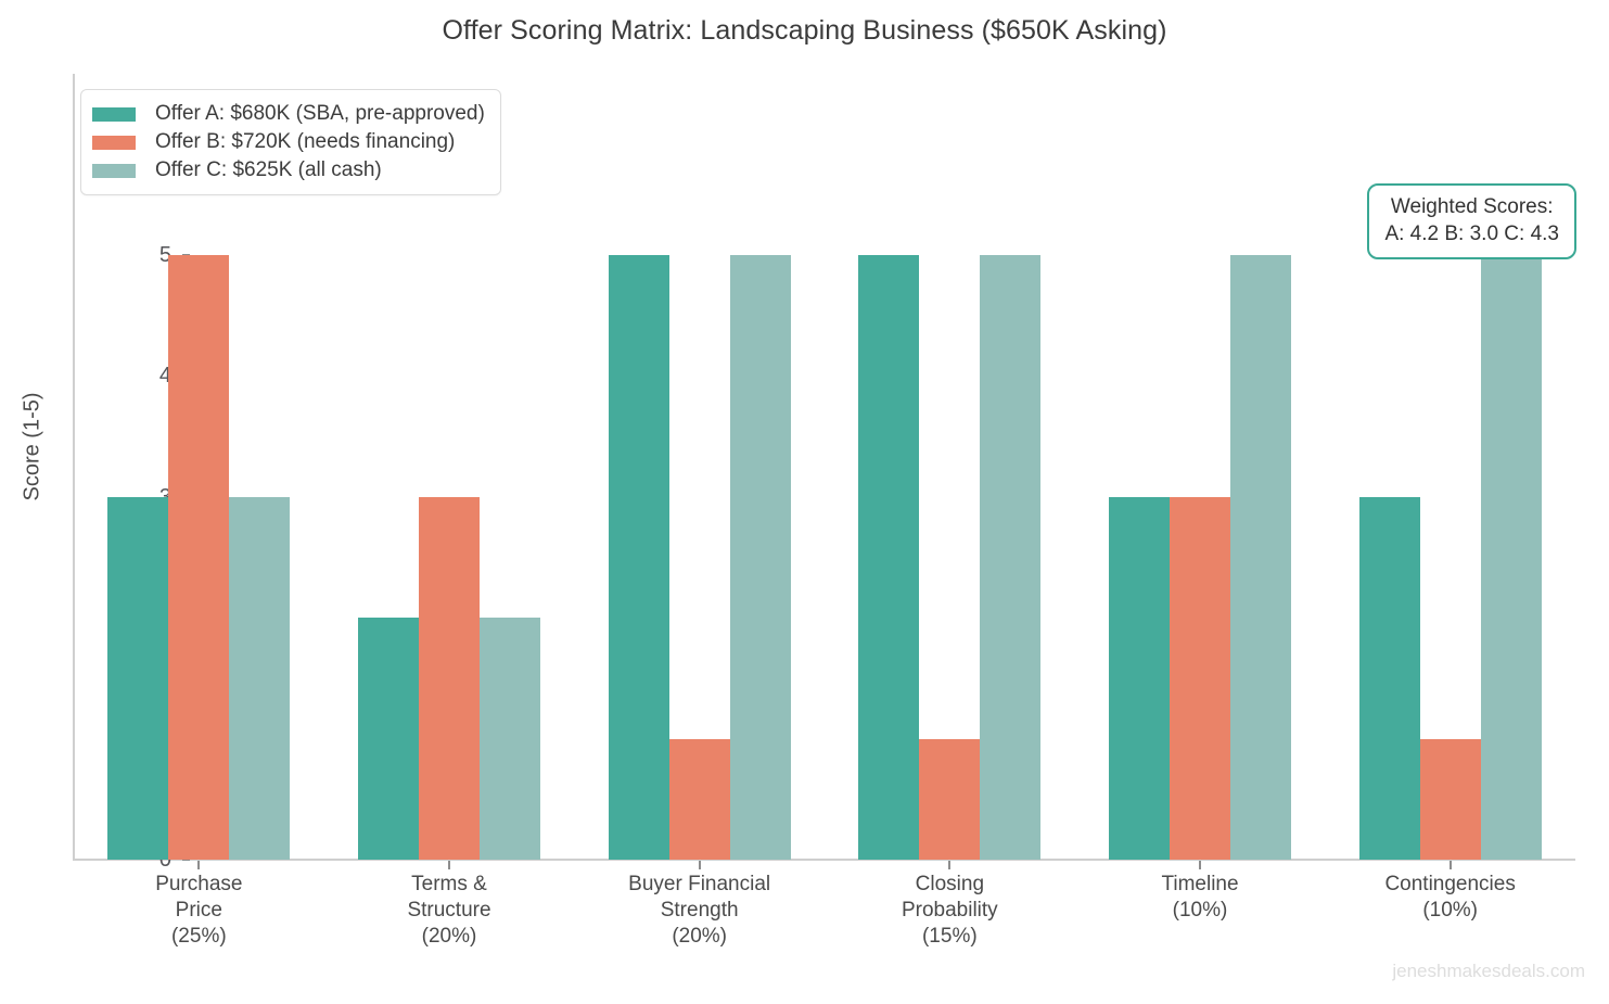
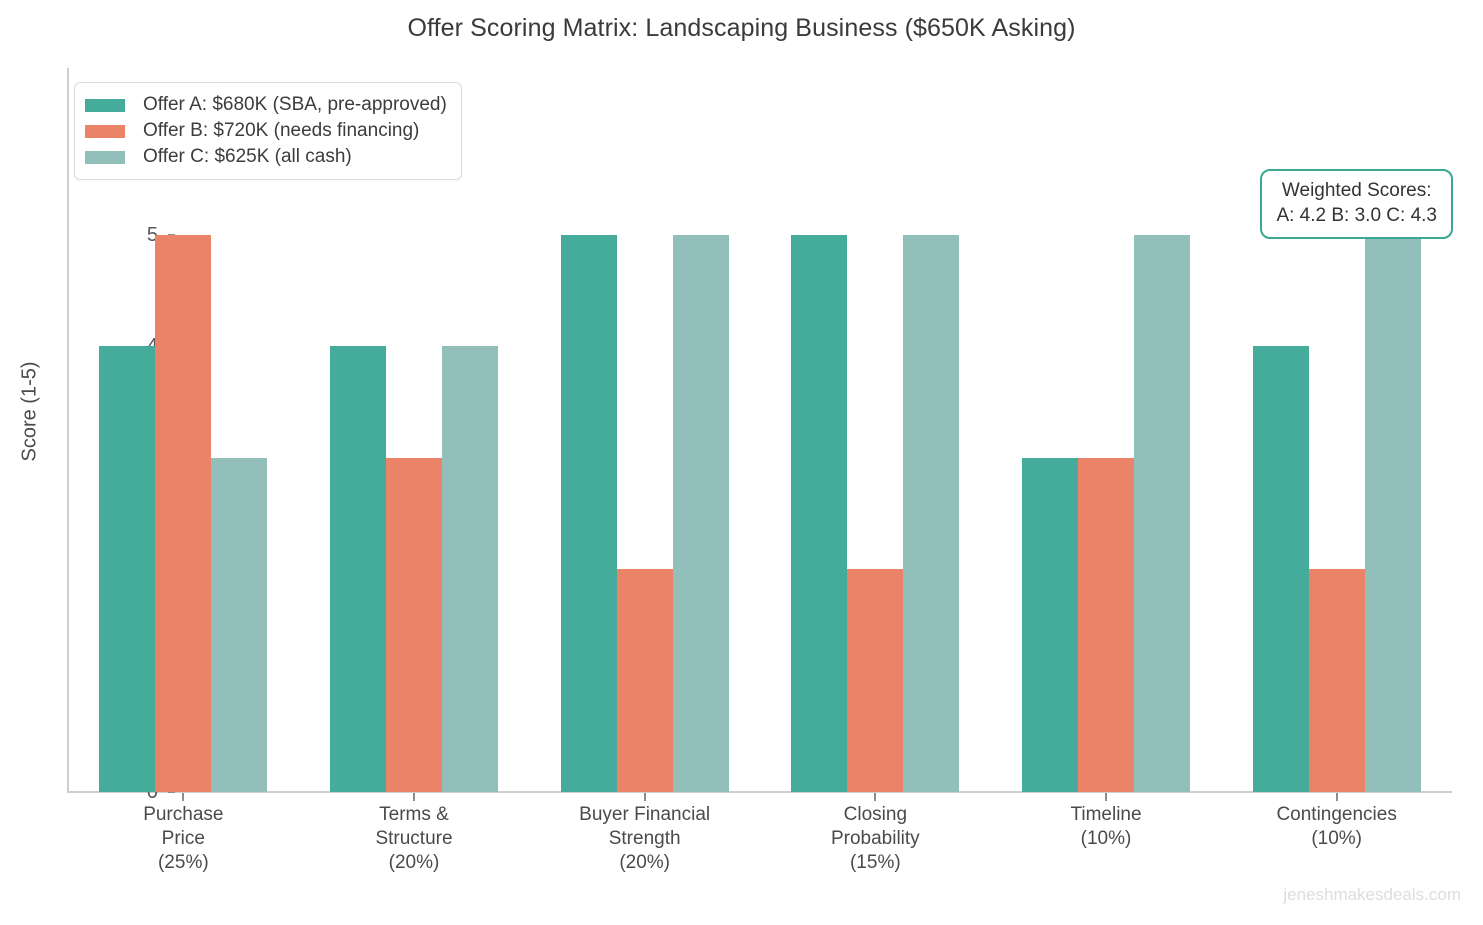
Offer A: $680K (SBA, pre-approved)/Purchase Price (25%): 3 -> 4
Offer A: $680K (SBA, pre-approved)/Terms & Structure (20%): 2 -> 4
Offer C: $625K (all cash)/Terms & Structure (20%): 2 -> 4
Offer B: $720K (needs financing)/Buyer Financial Strength (20%): 1 -> 2
Offer B: $720K (needs financing)/Closing Probability (15%): 1 -> 2
Offer A: $680K (SBA, pre-approved)/Contingencies (10%): 3 -> 4
Offer B: $720K (needs financing)/Contingencies (10%): 1 -> 2
